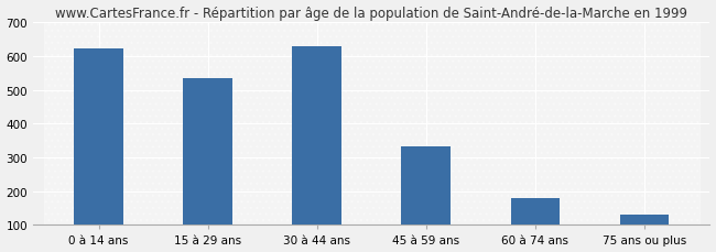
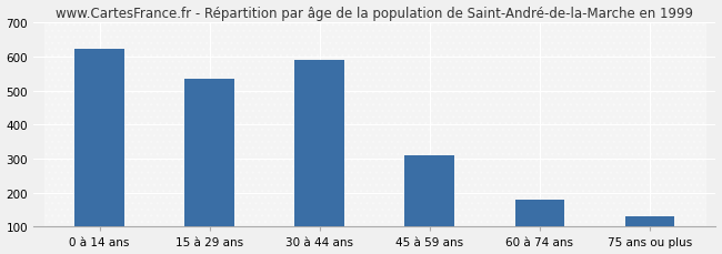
30 à 44 ans: 630 -> 590
45 à 59 ans: 334 -> 310
